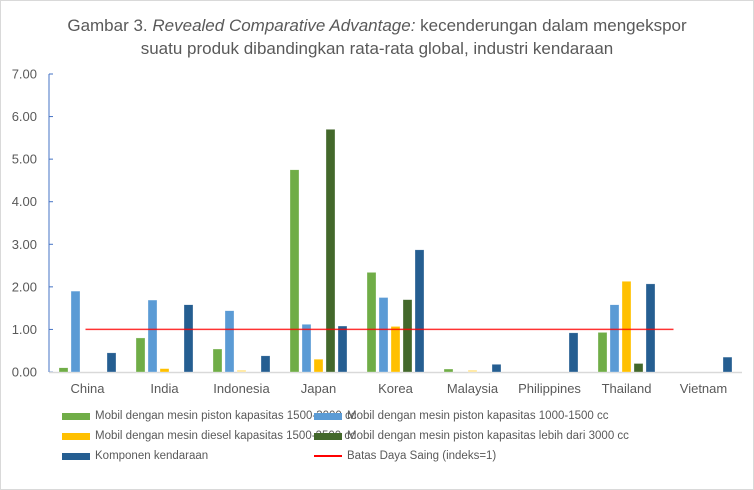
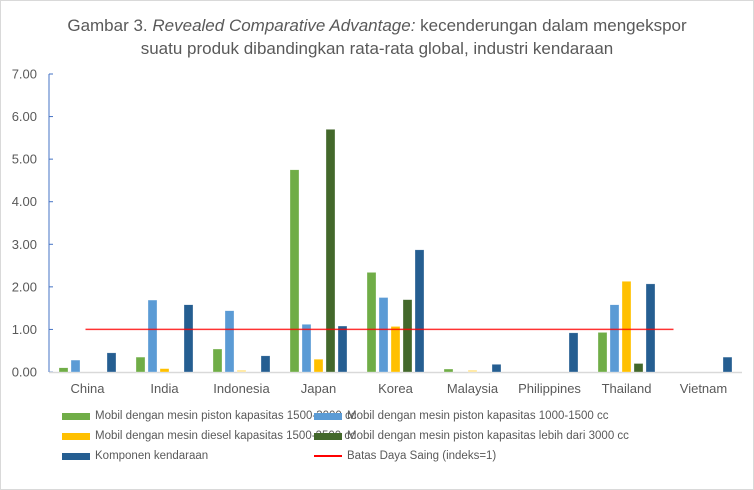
Mobil dengan mesin piston kapasitas 1000-1500 cc/China: 1.9 -> 0.3
Mobil dengan mesin piston kapasitas 1500-3000 cc/India: 0.8 -> 0.3
